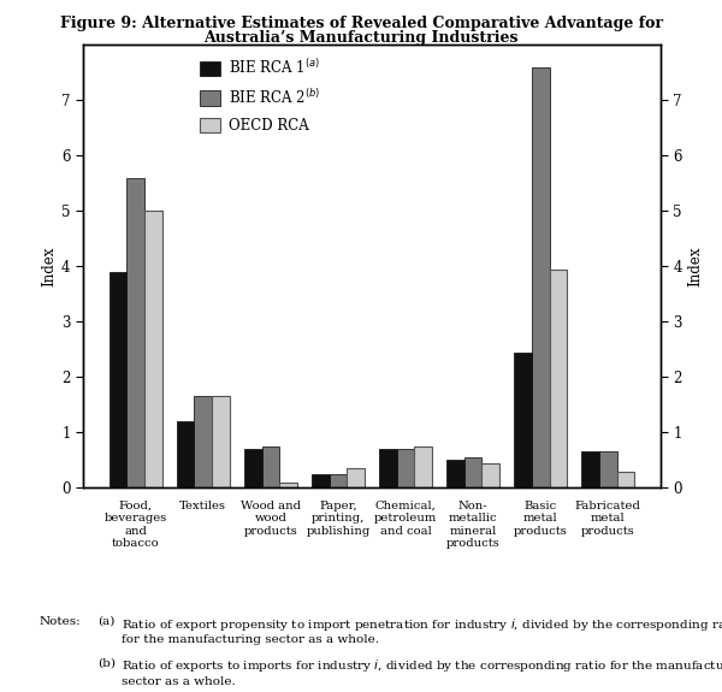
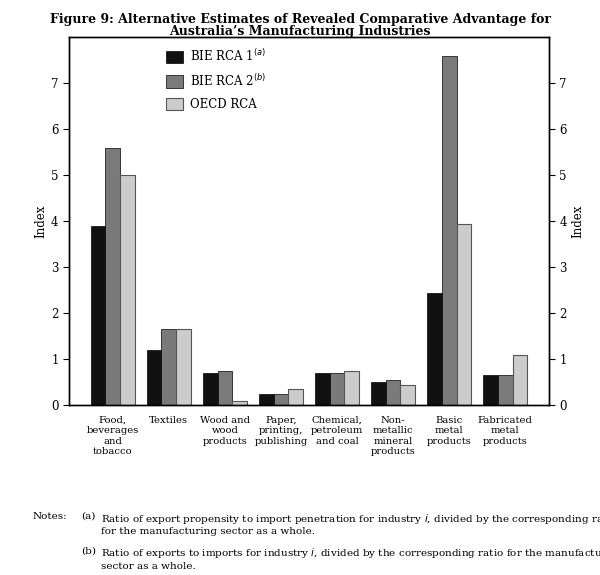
OECD RCA/Fabricated metal products: 0.30 -> 1.10
